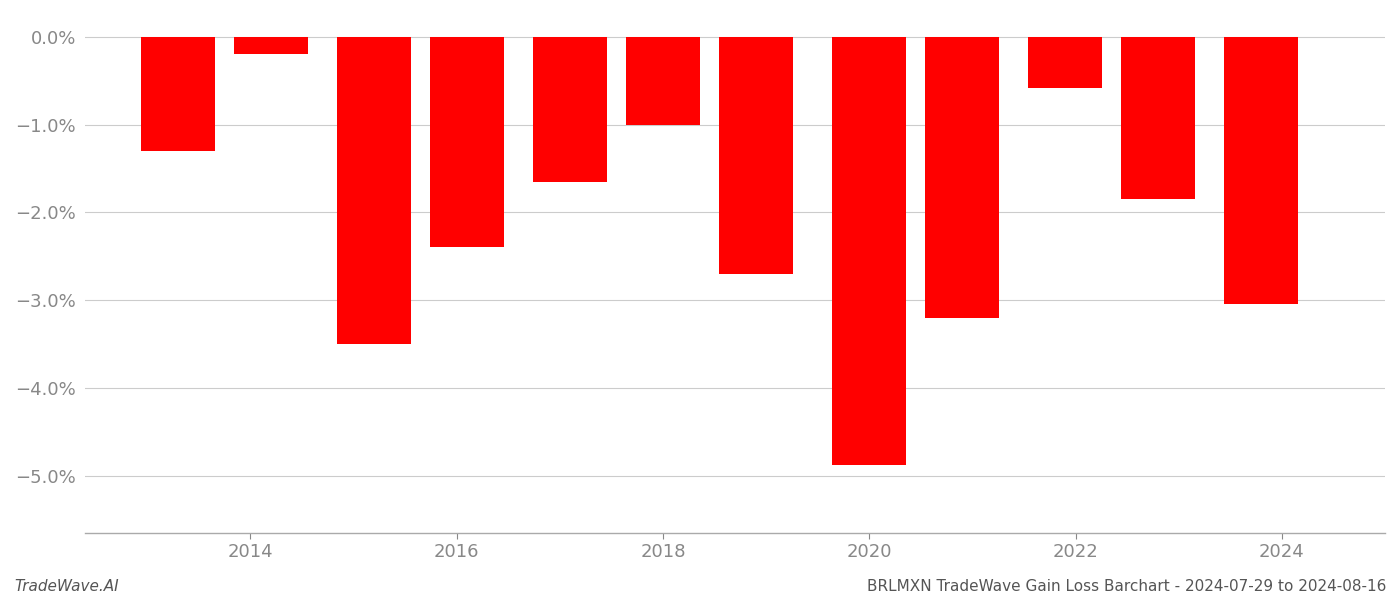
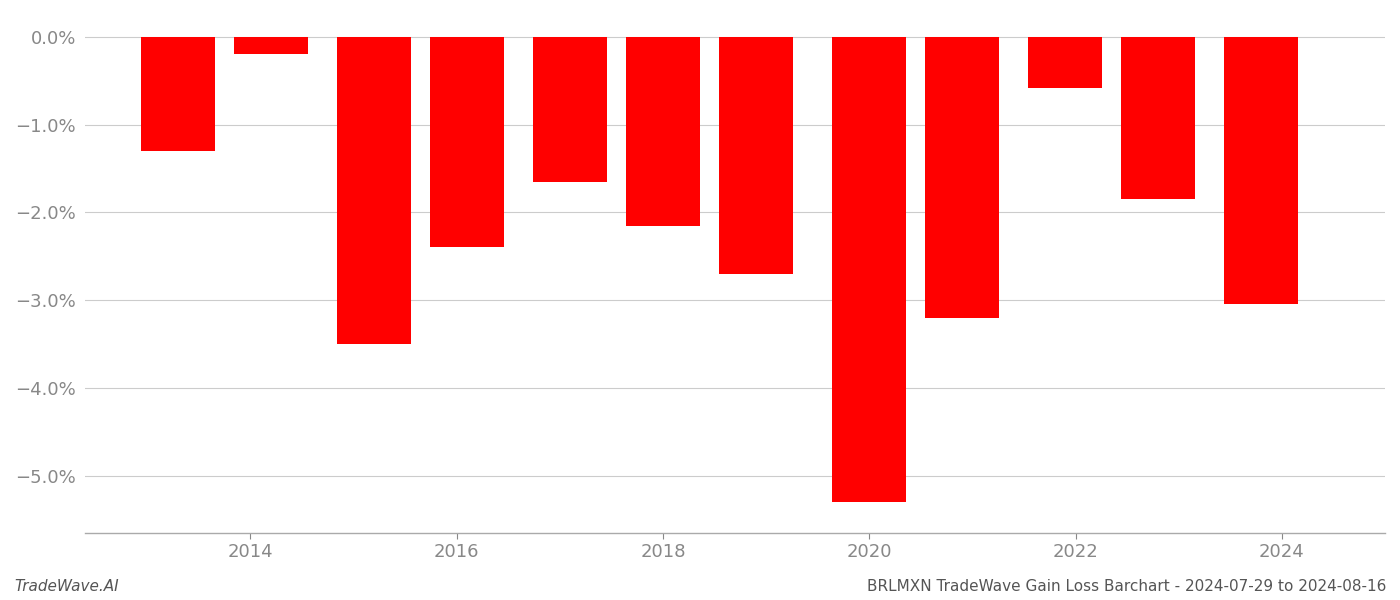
2018: -1.00% -> -2.15%
2020: -4.88% -> -5.30%
